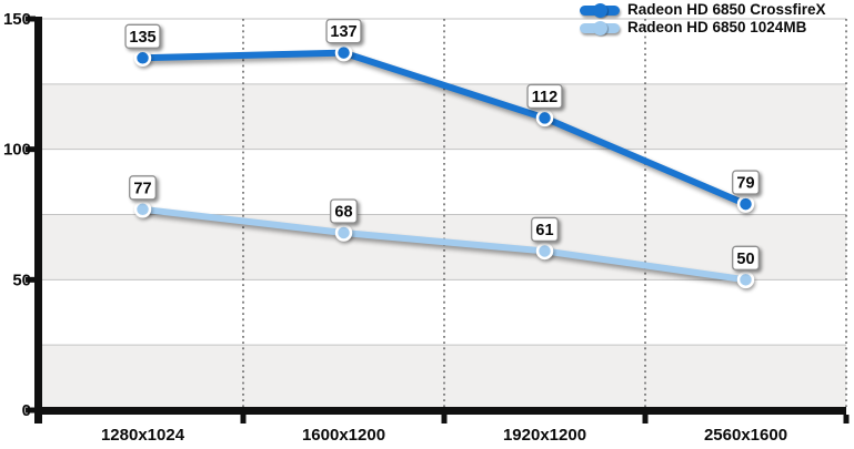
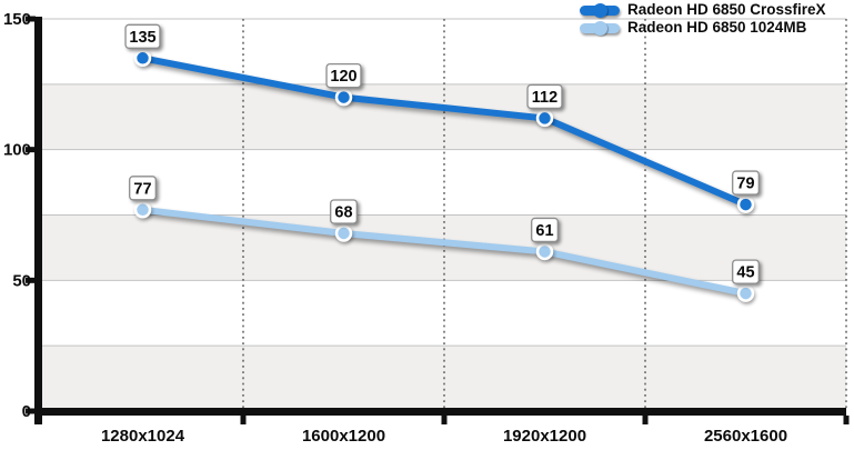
Radeon HD 6850 CrossfireX/1600x1200: 137 -> 120
Radeon HD 6850 1024MB/2560x1600: 50 -> 45
